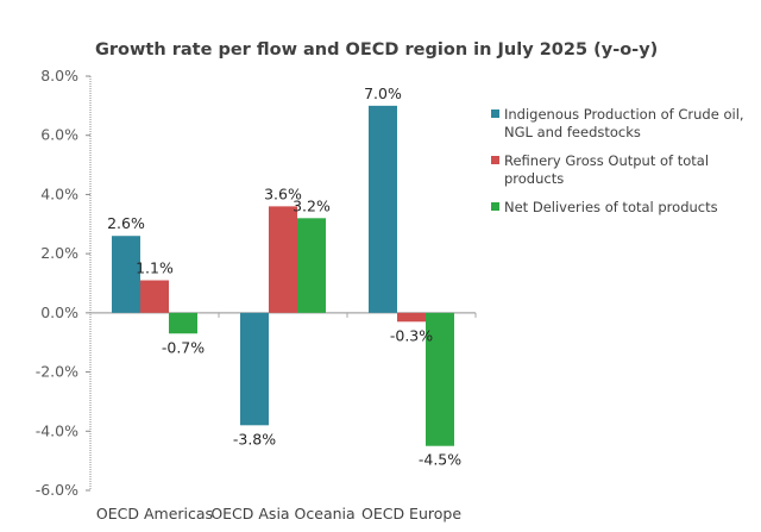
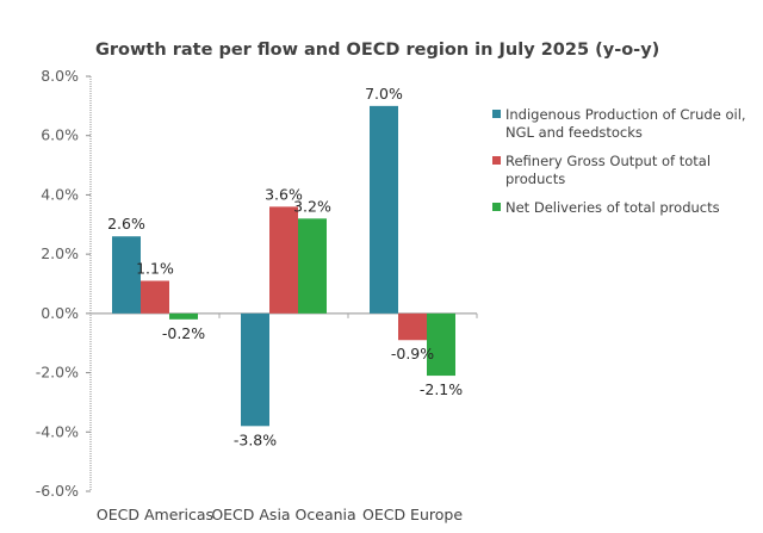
Net Deliveries of total products/OECD Americas: -0.7% -> -0.2%
Refinery Gross Output of total products/OECD Europe: -0.3% -> -0.9%
Net Deliveries of total products/OECD Europe: -4.5% -> -2.1%
